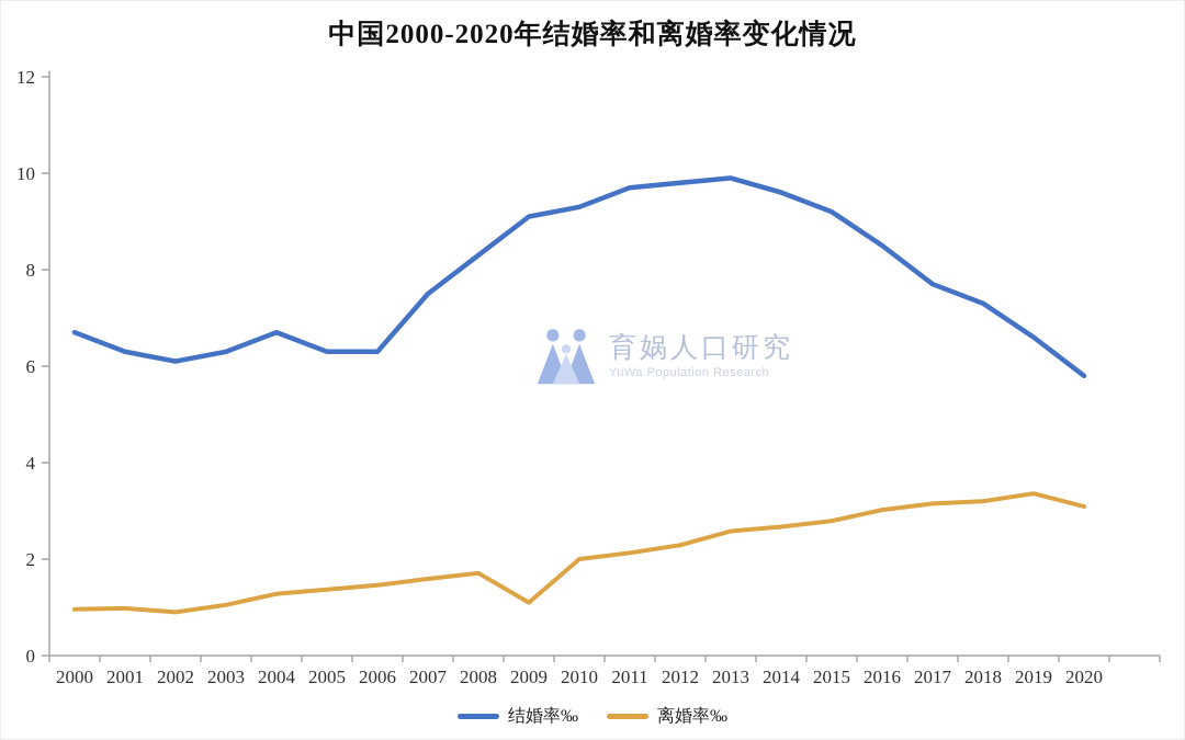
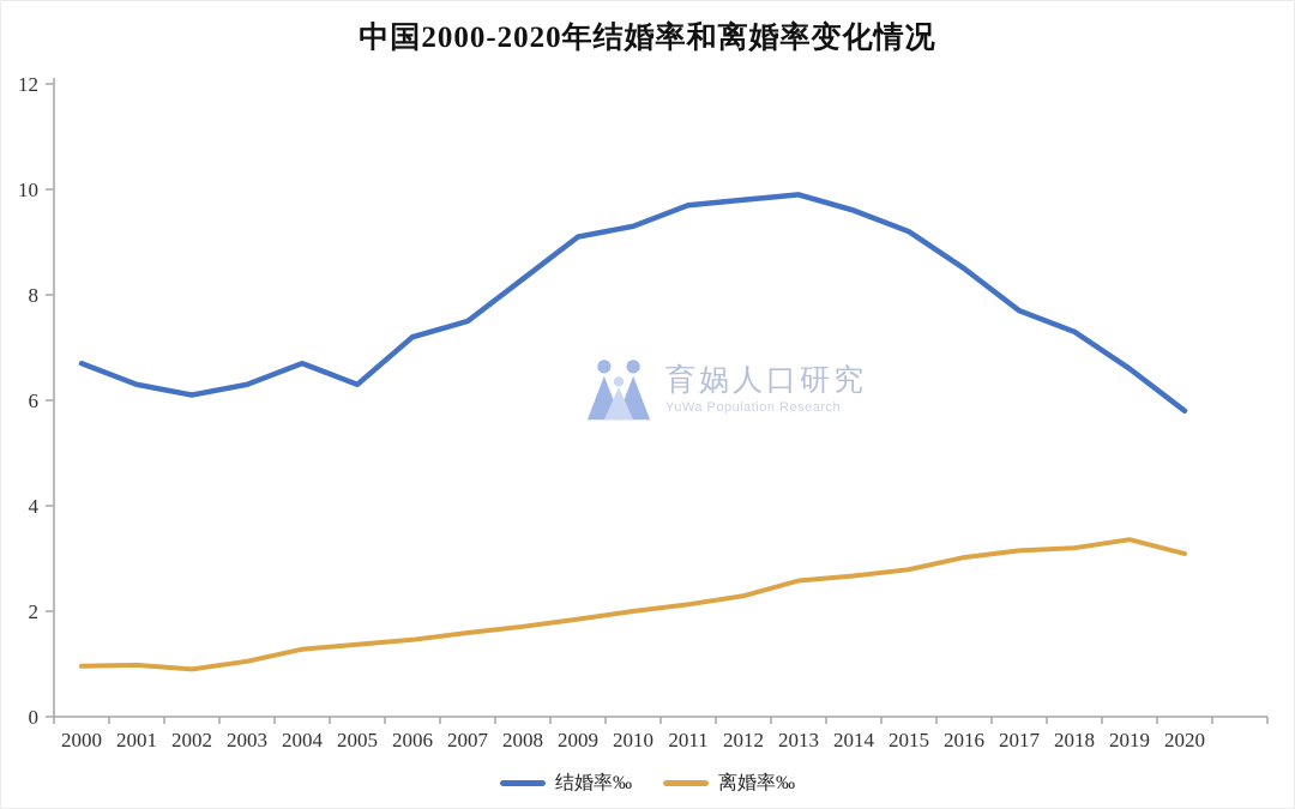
结婚率‰/2006: 6.3 -> 7.2
离婚率‰/2009: 1.1 -> 1.9
